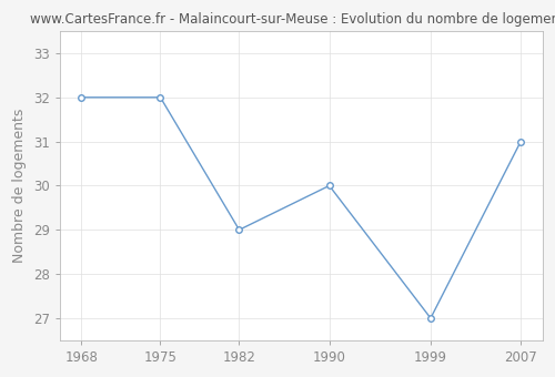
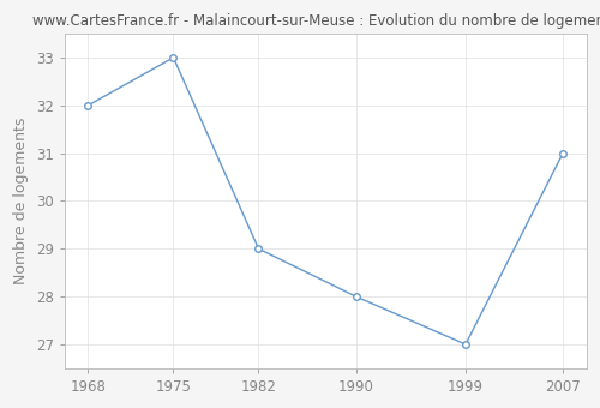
1975: 32 -> 33
1990: 30 -> 28
